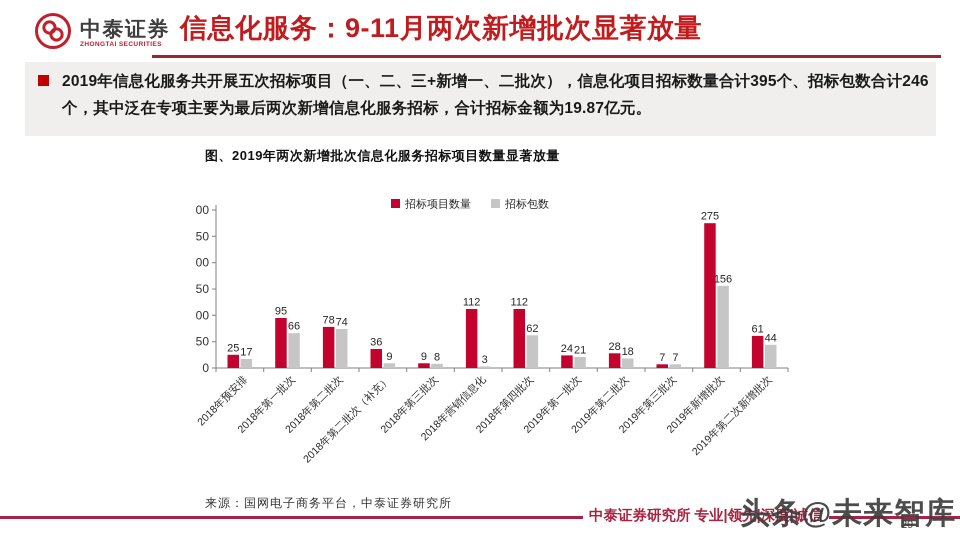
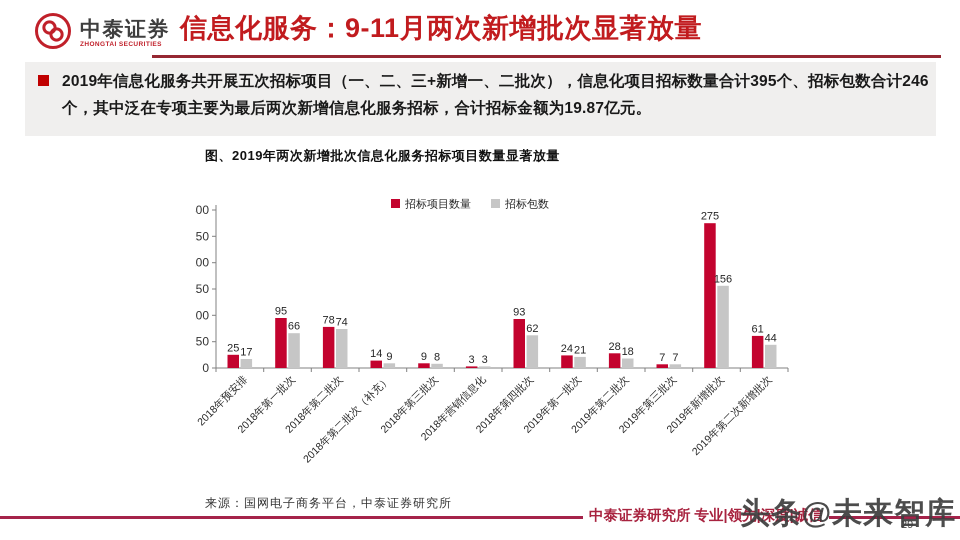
招标项目数量/2018年第二批次（补充）: 36 -> 14
招标项目数量/2018年营销信息化: 112 -> 3
招标项目数量/2018年第四批次: 112 -> 93
